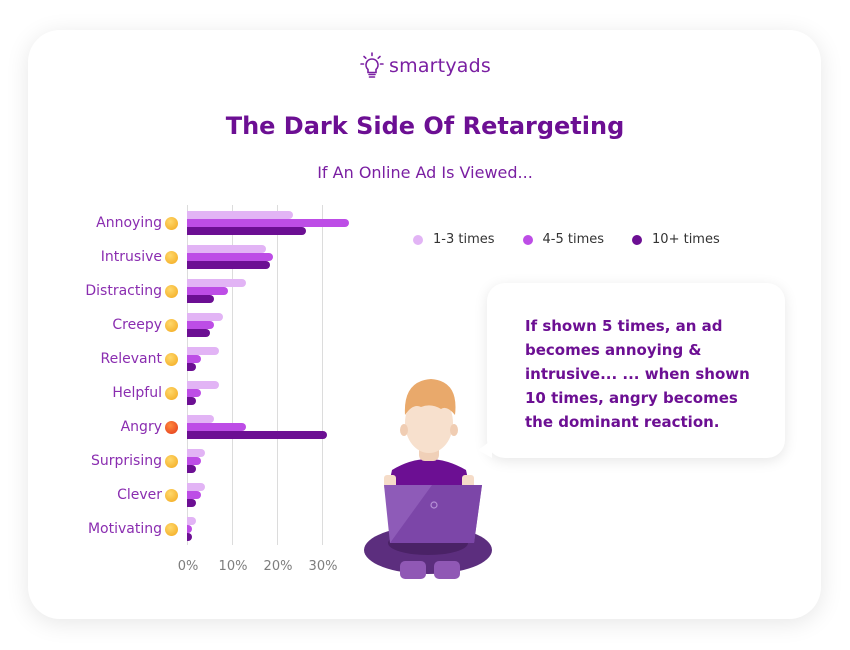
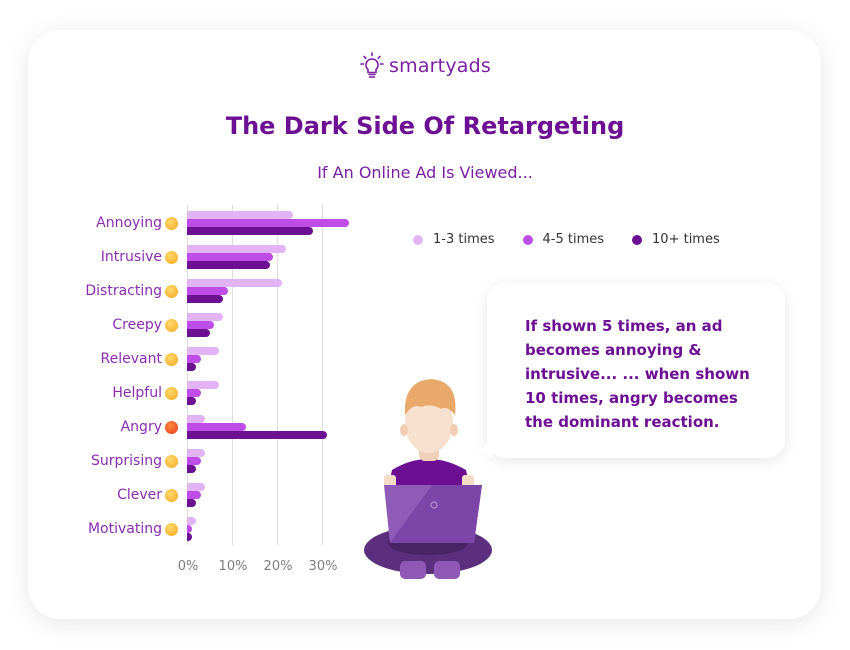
10+ times/Annoying: 26% -> 28%
1-3 times/Intrusive: 18% -> 22%
1-3 times/Distracting: 13% -> 21%
10+ times/Distracting: 6% -> 8%
1-3 times/Angry: 6% -> 4%
